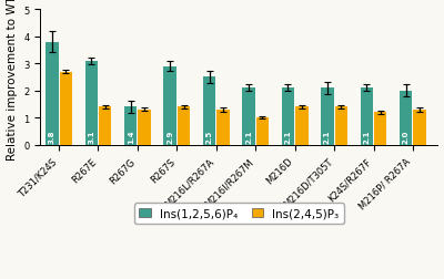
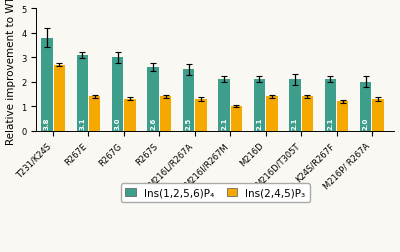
Ins(1,2,5,6)P₄/R267G: 1.4 -> 3.0
Ins(1,2,5,6)P₄/R267S: 2.9 -> 2.6
